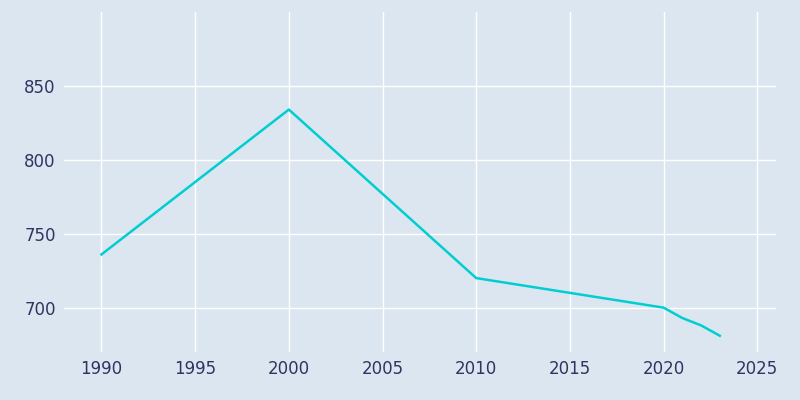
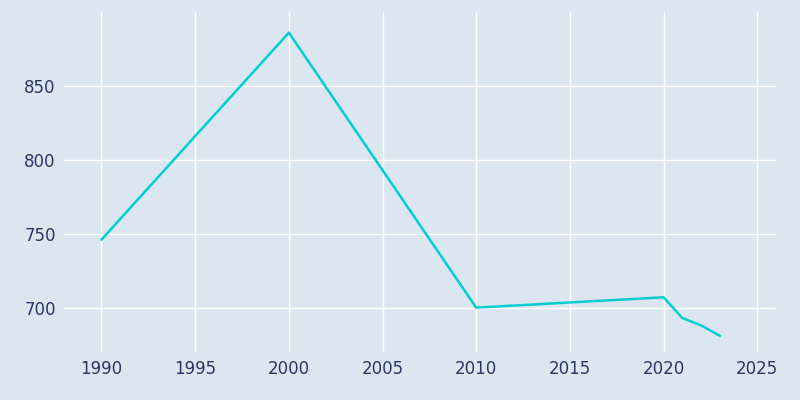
1990: 736 -> 746
2000: 834 -> 886
2010: 720 -> 700
2020: 700 -> 707
